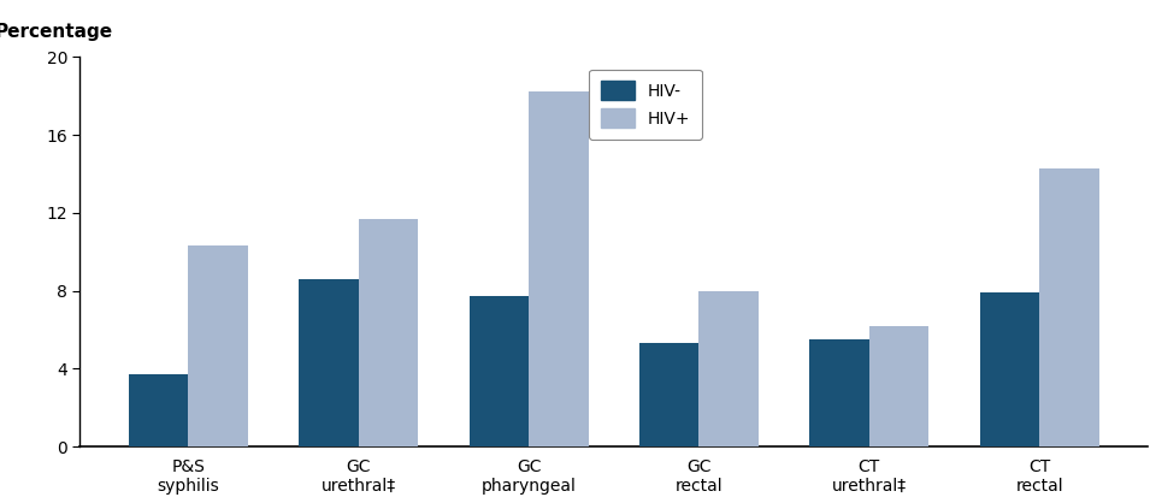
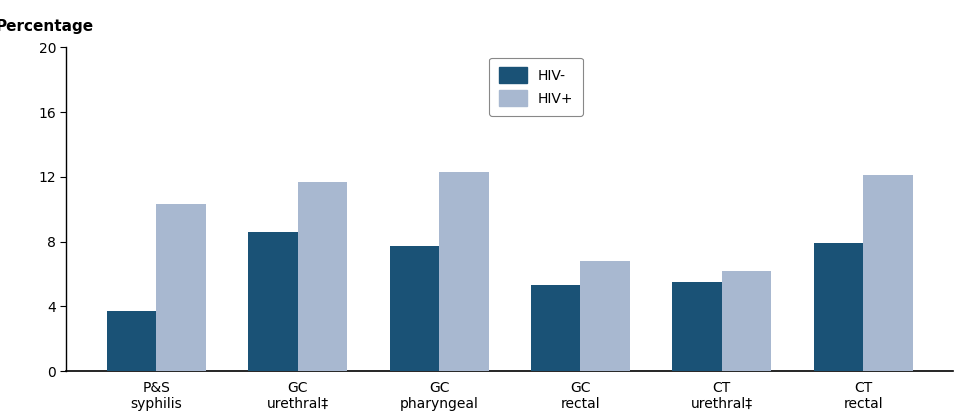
HIV+/GC pharyngeal: 18.2 -> 12.3
HIV+/GC rectal: 8.0 -> 6.8
HIV+/CT rectal: 14.3 -> 12.1
